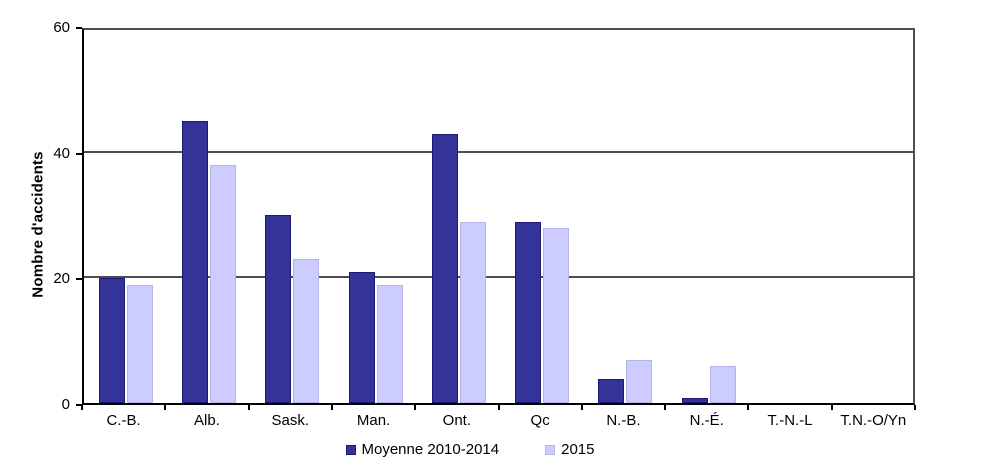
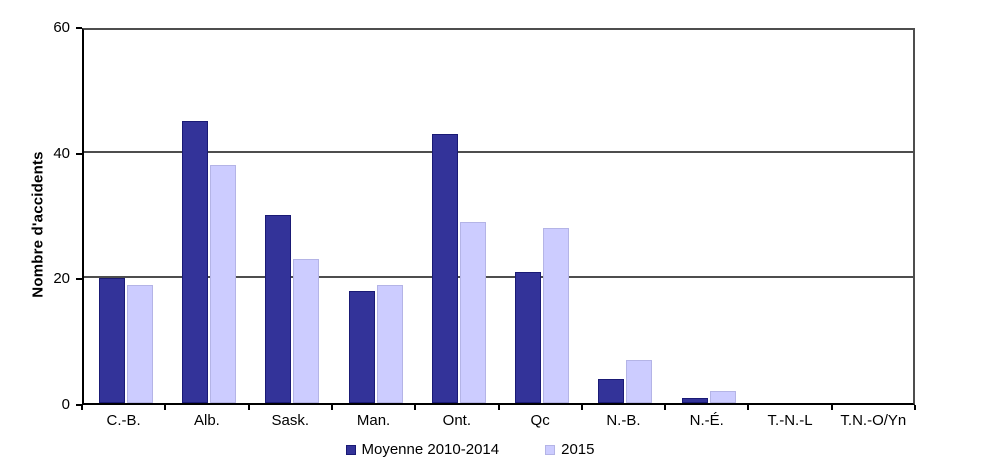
Moyenne 2010-2014/Man.: 21 -> 18
Moyenne 2010-2014/Qc: 29 -> 21
2015/N.-É.: 6 -> 2
